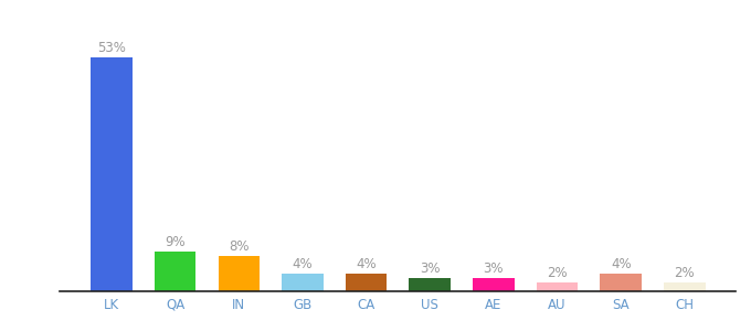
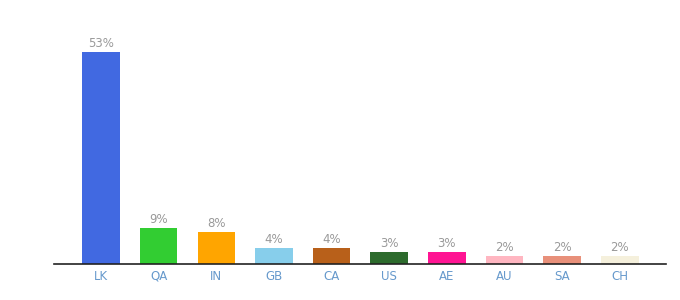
SA: 4% -> 2%
